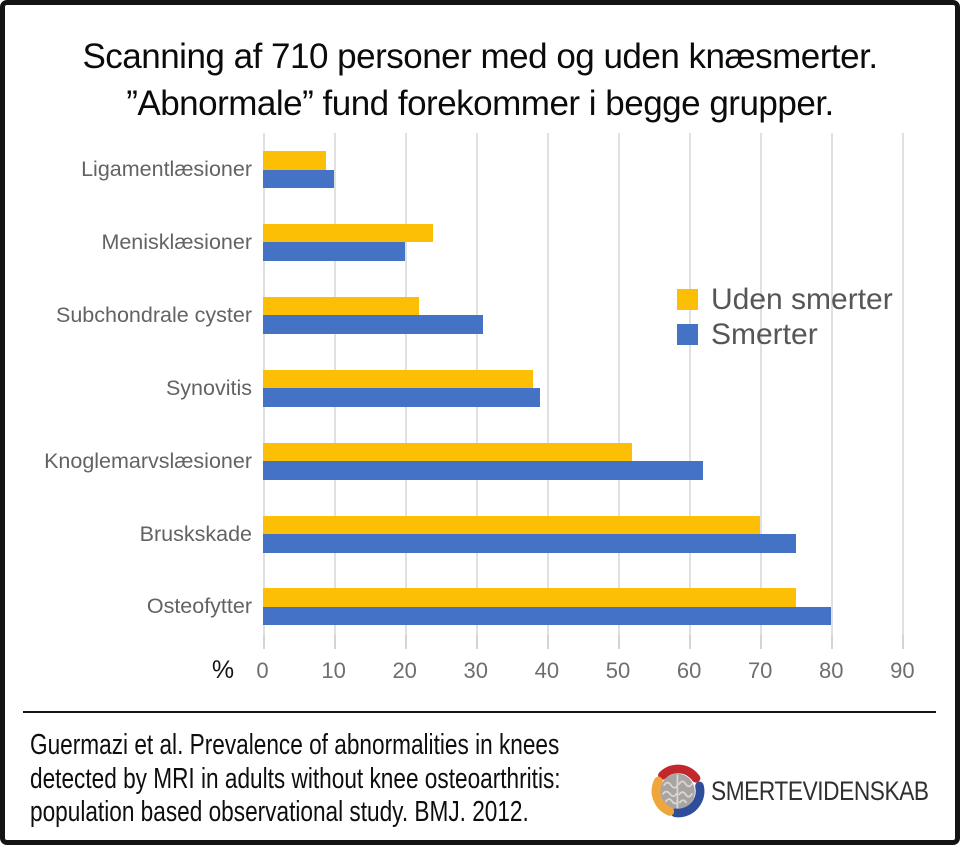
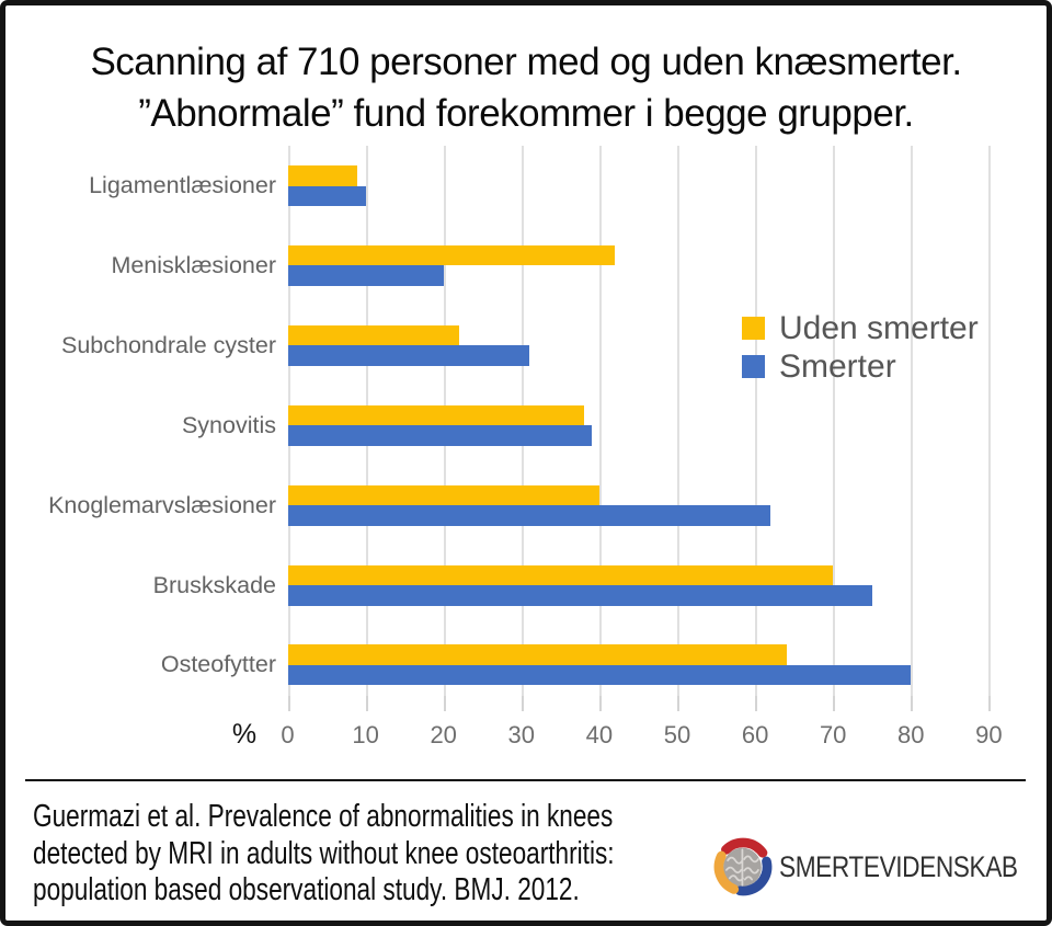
Uden smerter/Menisklæsioner: 24 -> 42
Uden smerter/Knoglemarvslæsioner: 52 -> 40
Uden smerter/Osteofytter: 75 -> 64
